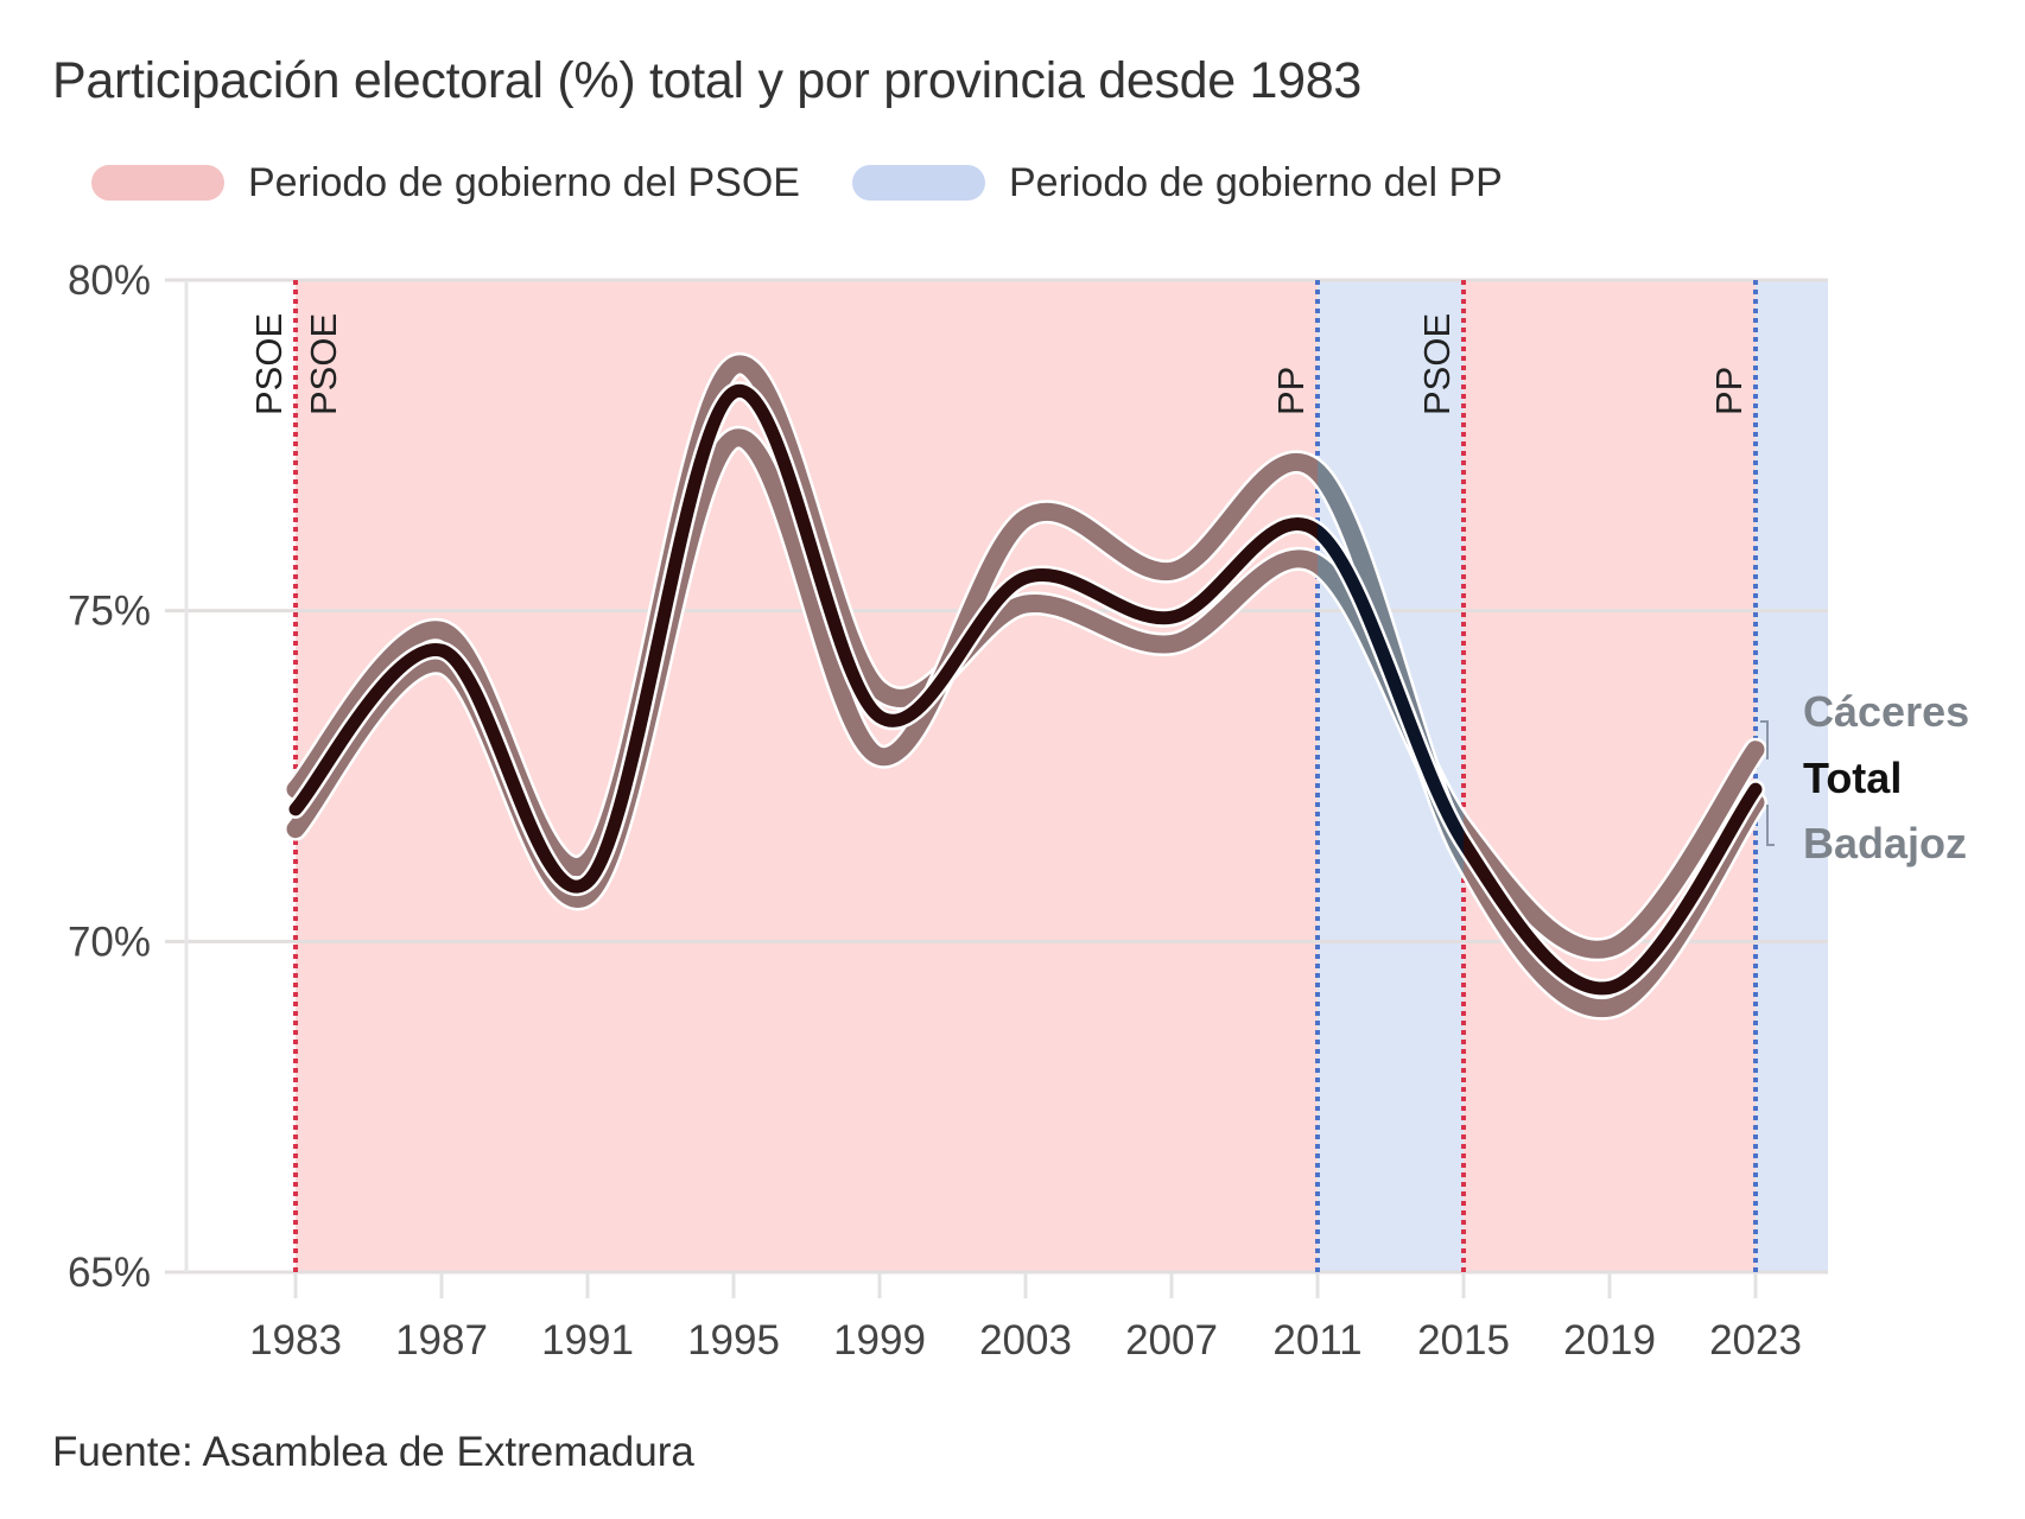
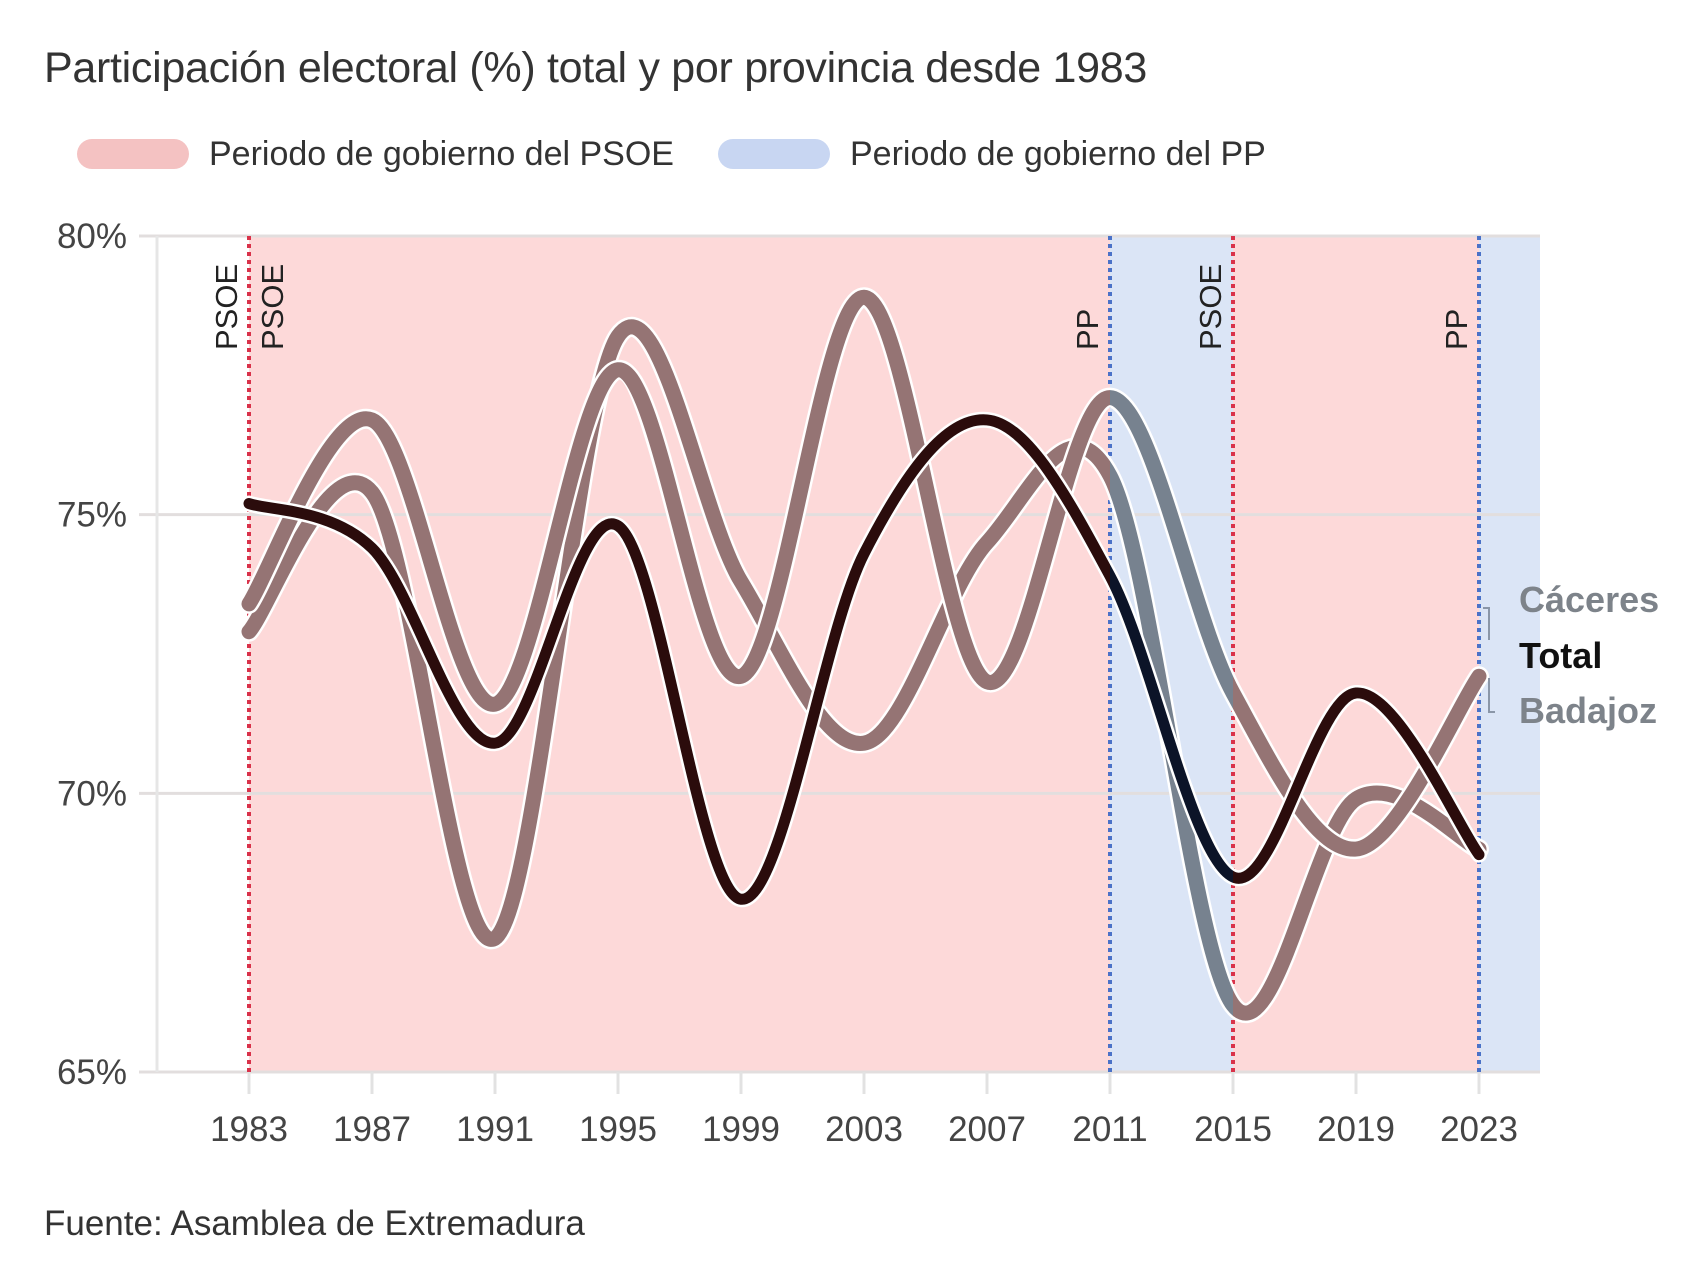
Cáceres/1983: 72.3% -> 72.9%
Badajoz/1983: 71.7% -> 73.4%
Total/1983: 72.0% -> 75.2%
Cáceres/1987: 74.7% -> 75.4%
Badajoz/1987: 74.2% -> 76.7%
Cáceres/1991: 71.2% -> 67.4%
Badajoz/1991: 70.7% -> 71.6%
Cáceres/1995: 78.7% -> 78.2%
Total/1995: 78.3% -> 74.8%
Badajoz/1999: 72.8% -> 72.1%
Total/1999: 73.4% -> 68.1%
Cáceres/2003: 75.1% -> 70.9%
Badajoz/2003: 76.4% -> 78.9%
Total/2003: 75.5% -> 74.3%
Badajoz/2007: 75.6% -> 72.0%
Total/2007: 74.9% -> 76.7%
Total/2011: 76.2% -> 73.9%
Cáceres/2015: 71.7% -> 66.2%
Badajoz/2015: 71.3% -> 71.8%
Total/2015: 71.5% -> 68.5%
Total/2019: 69.3% -> 71.8%
Cáceres/2023: 72.9% -> 69.0%
Total/2023: 72.3% -> 68.9%
